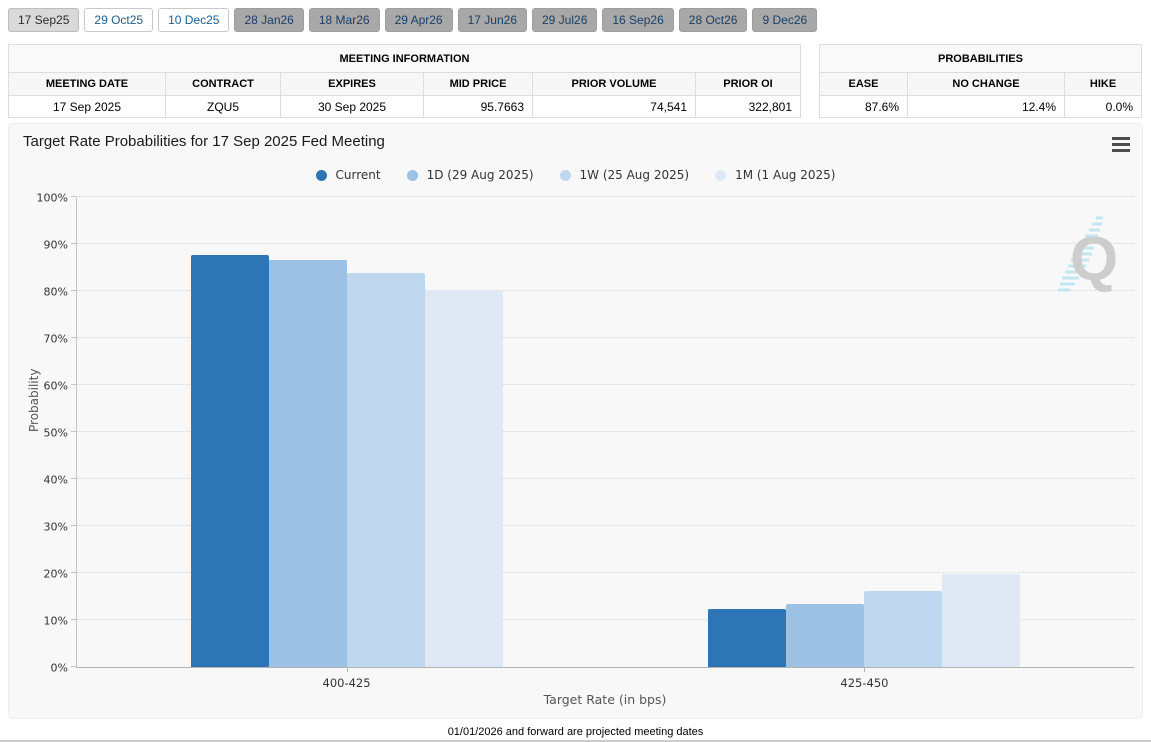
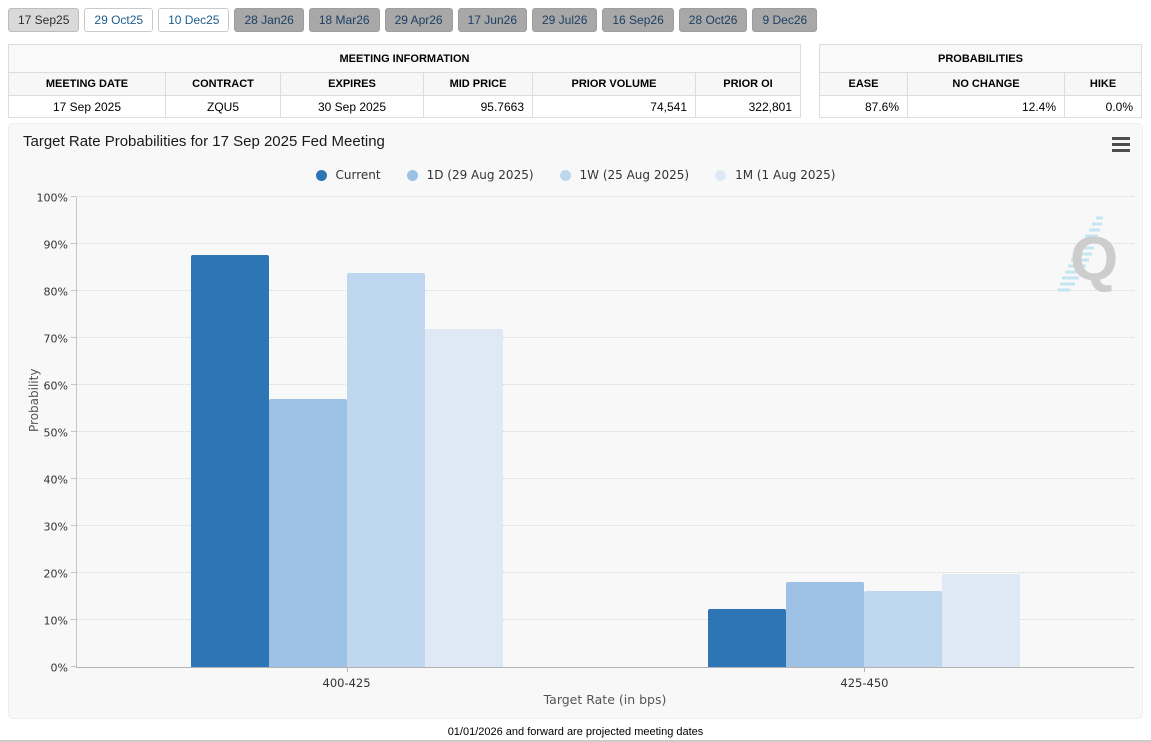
1D (29 Aug 2025)/400-425: 86% -> 57%
1M (1 Aug 2025)/400-425: 80% -> 72%
1D (29 Aug 2025)/425-450: 14% -> 18%
